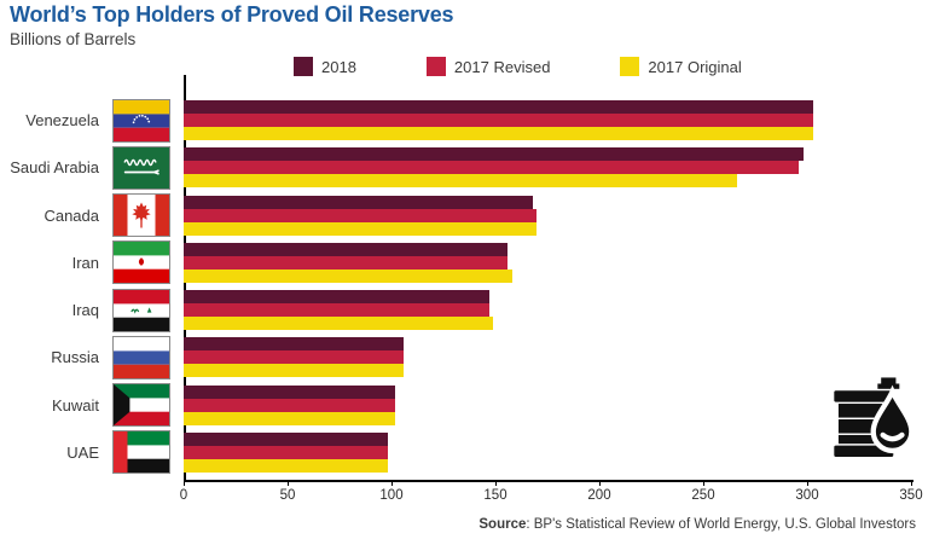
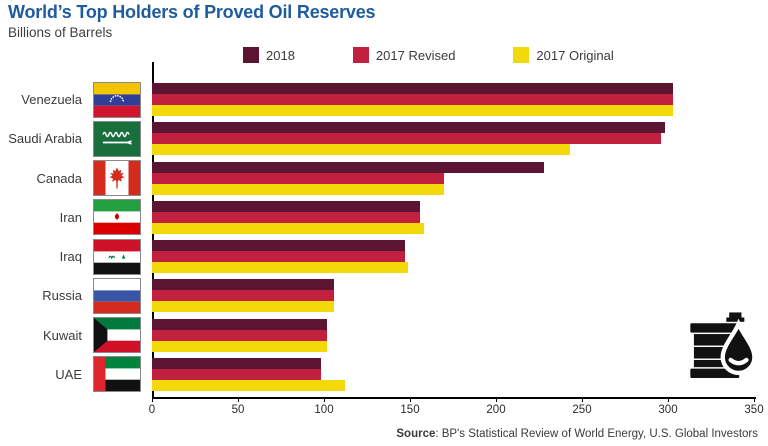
2017 Original/Saudi Arabia: 266 -> 243
2018/Canada: 168 -> 228
2017 Original/UAE: 98 -> 112
